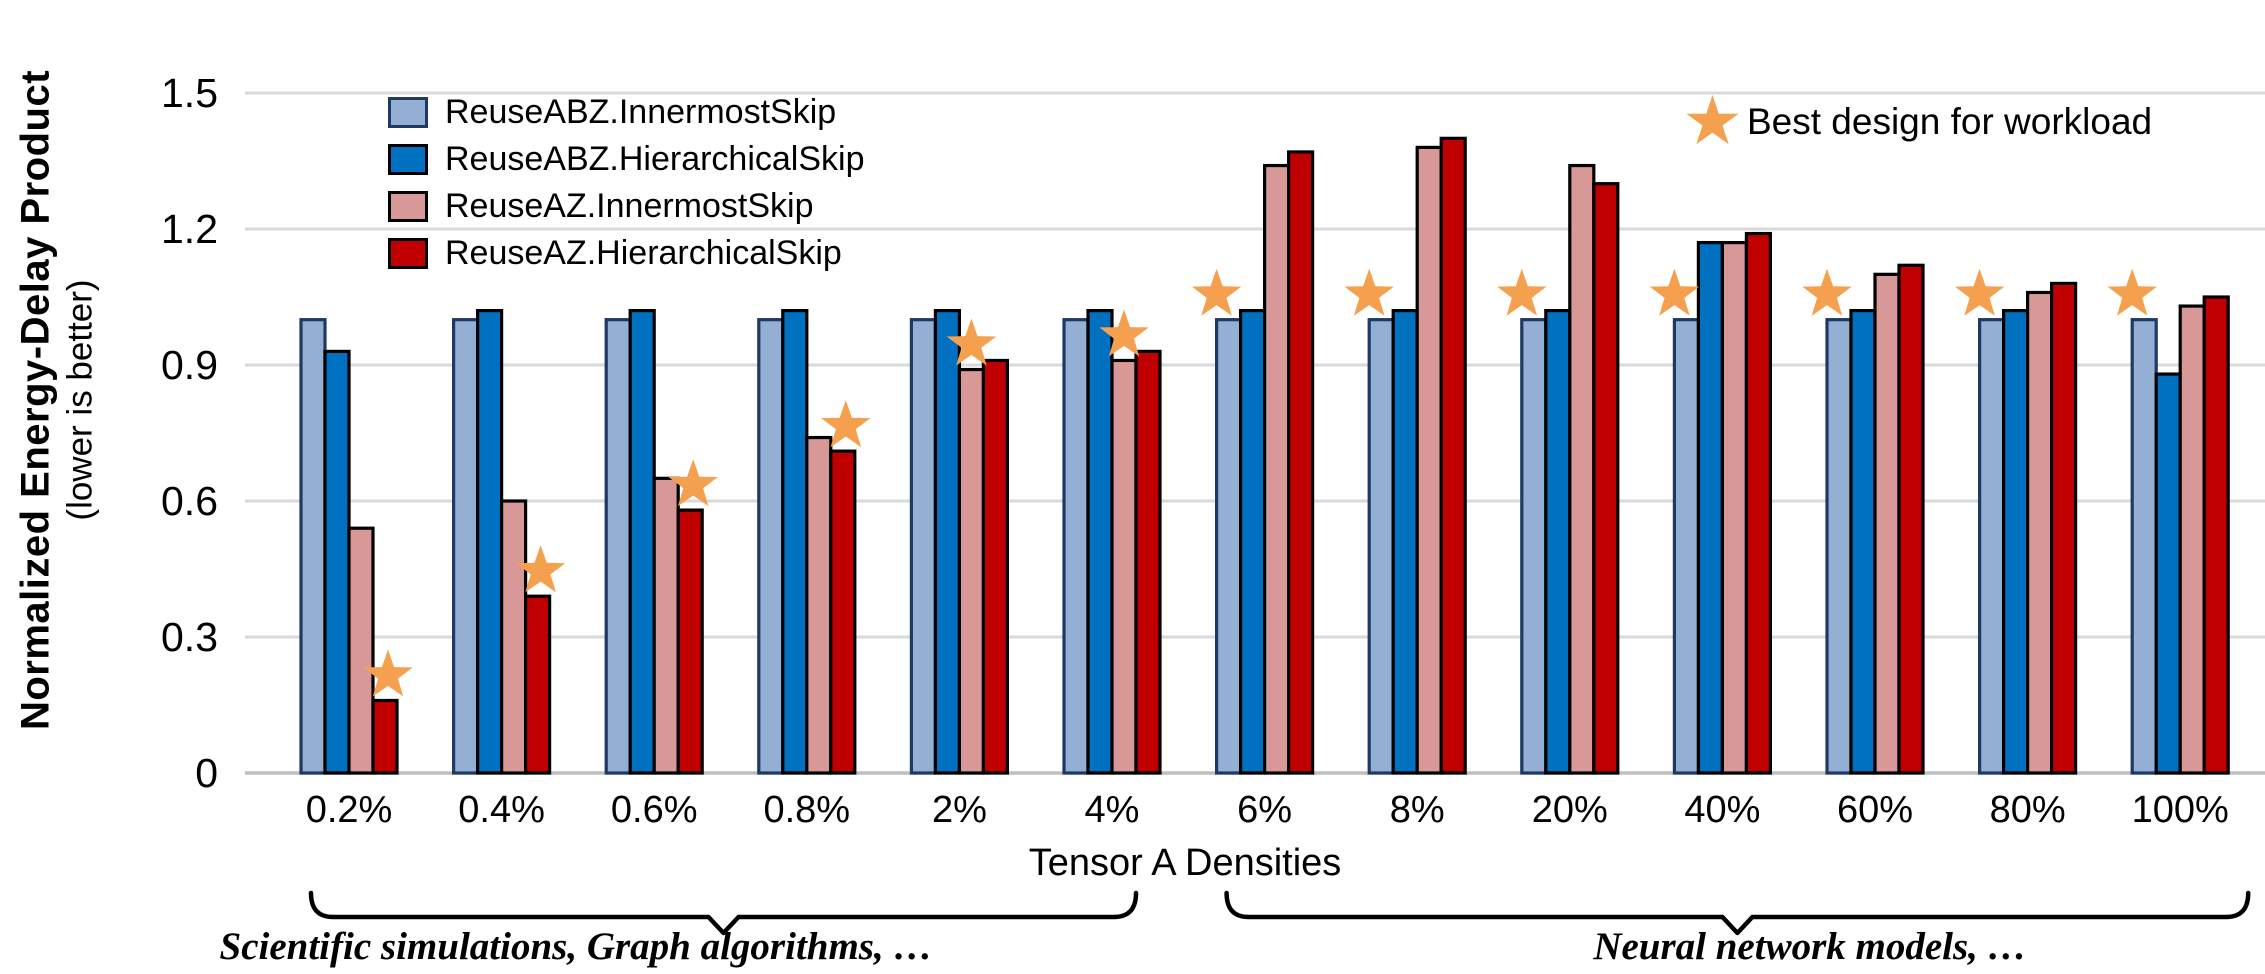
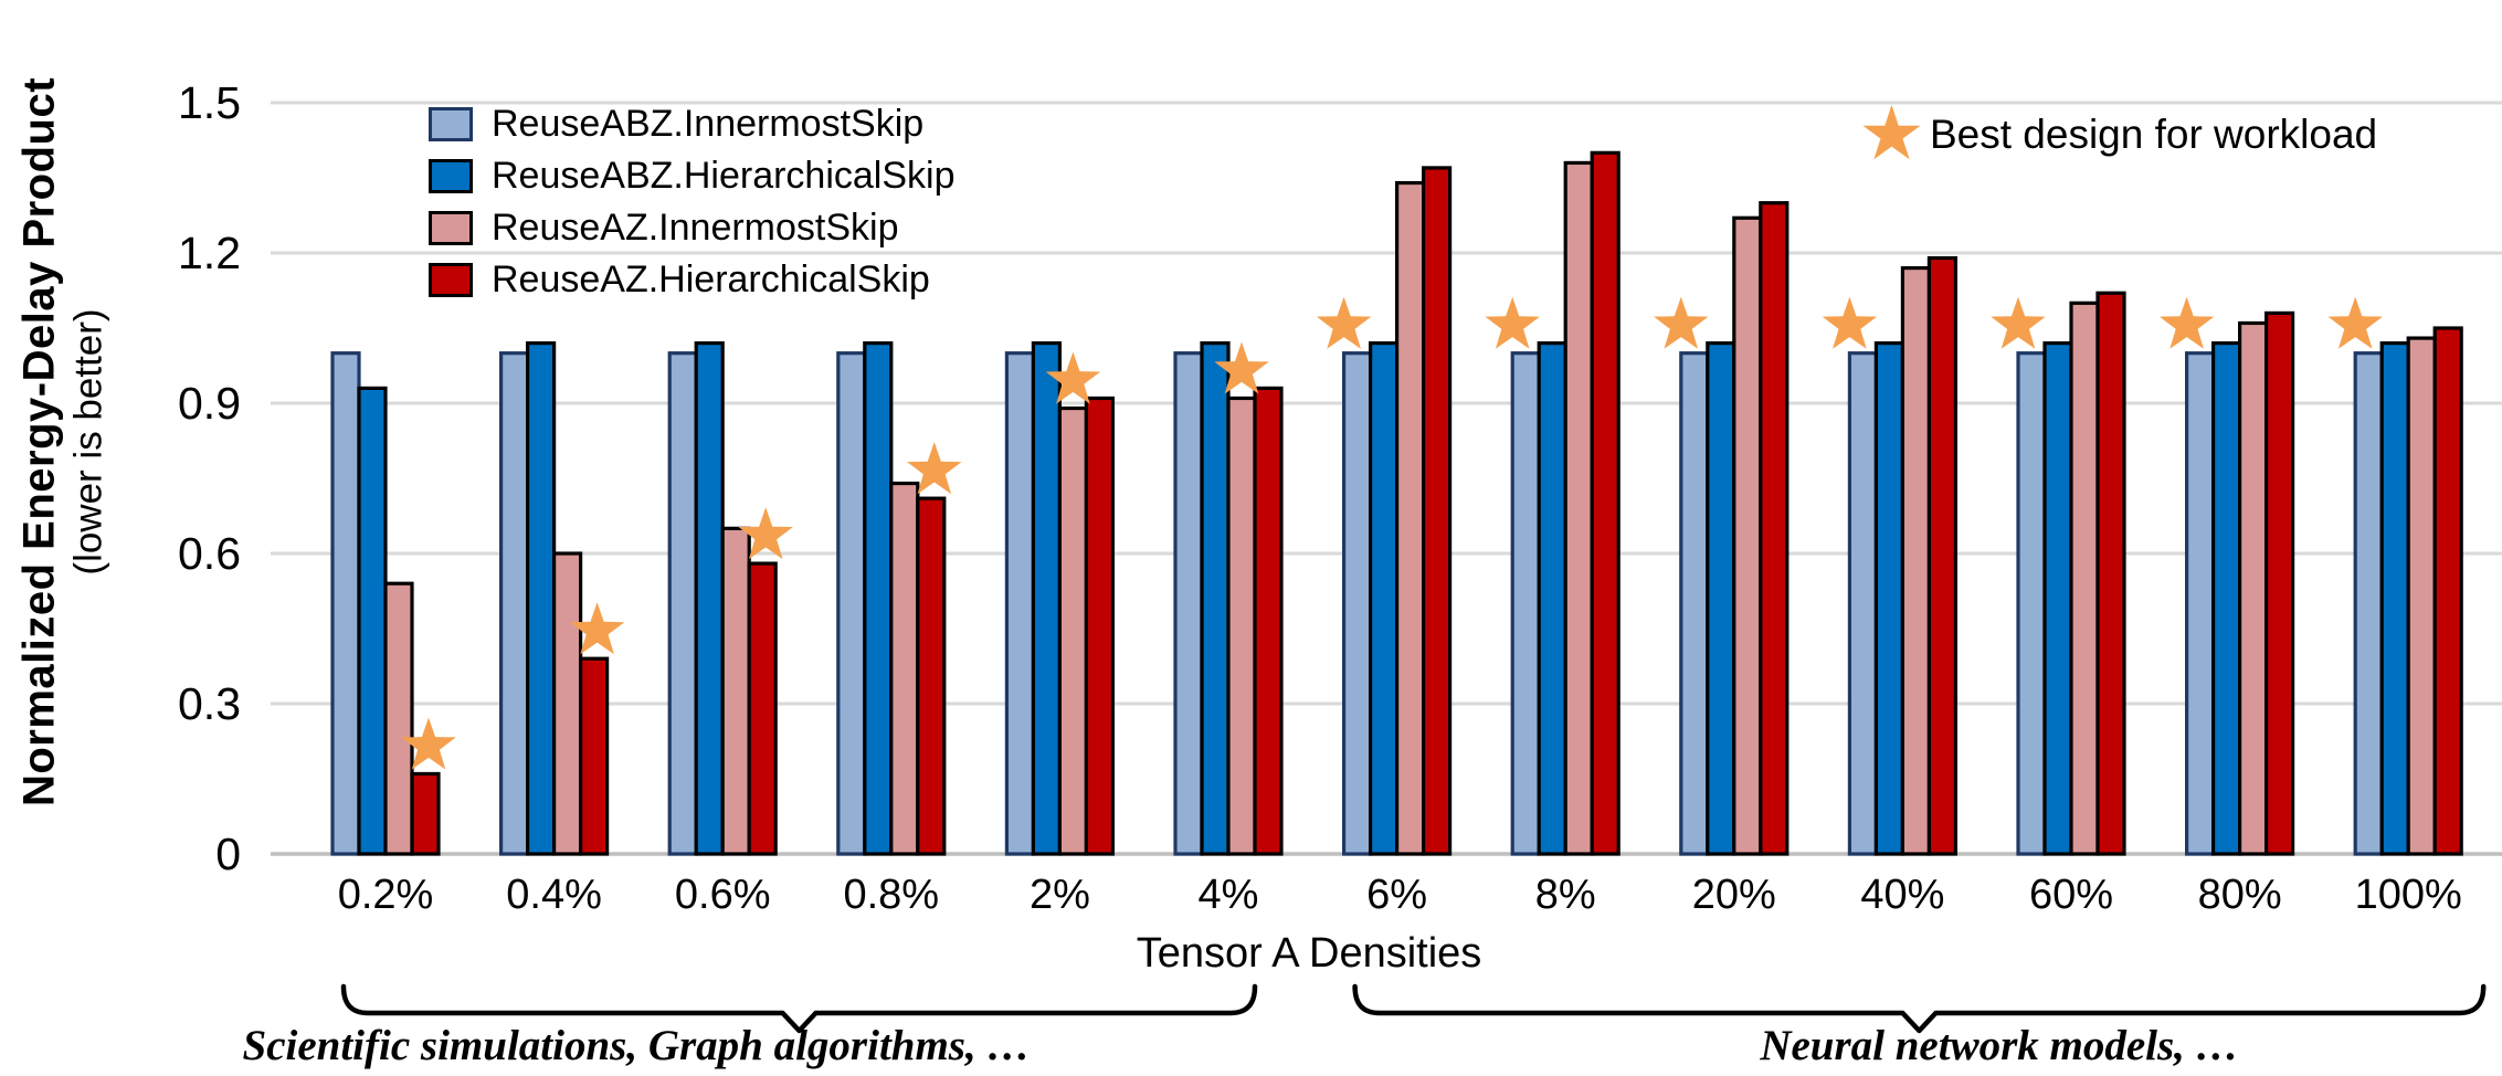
ReuseAZ.InnermostSkip/20%: 1.34 -> 1.27
ReuseABZ.HierarchicalSkip/40%: 1.17 -> 1.02
ReuseABZ.HierarchicalSkip/100%: 0.88 -> 1.02
